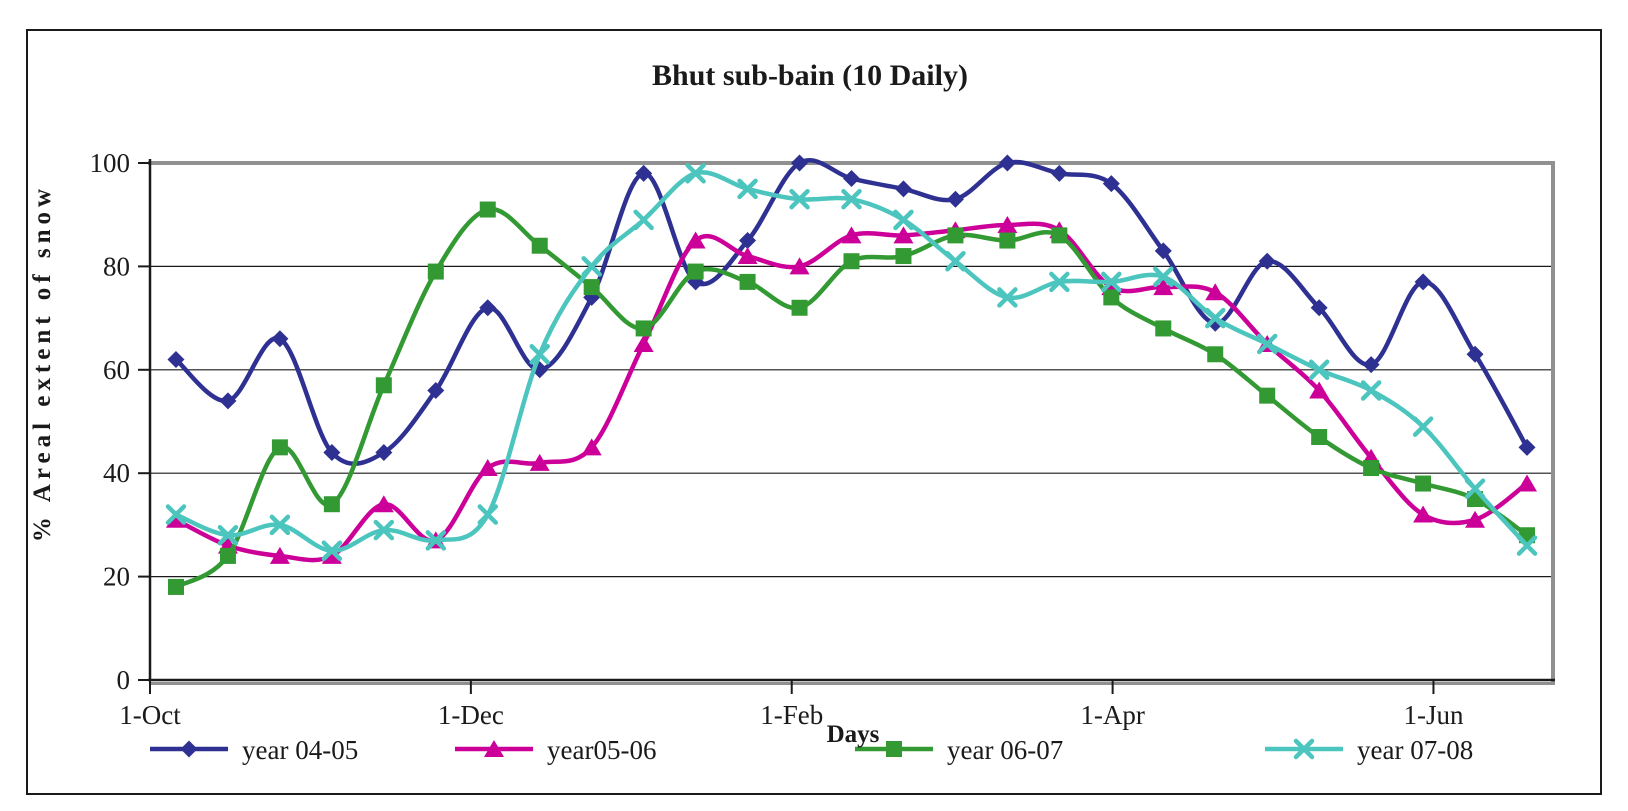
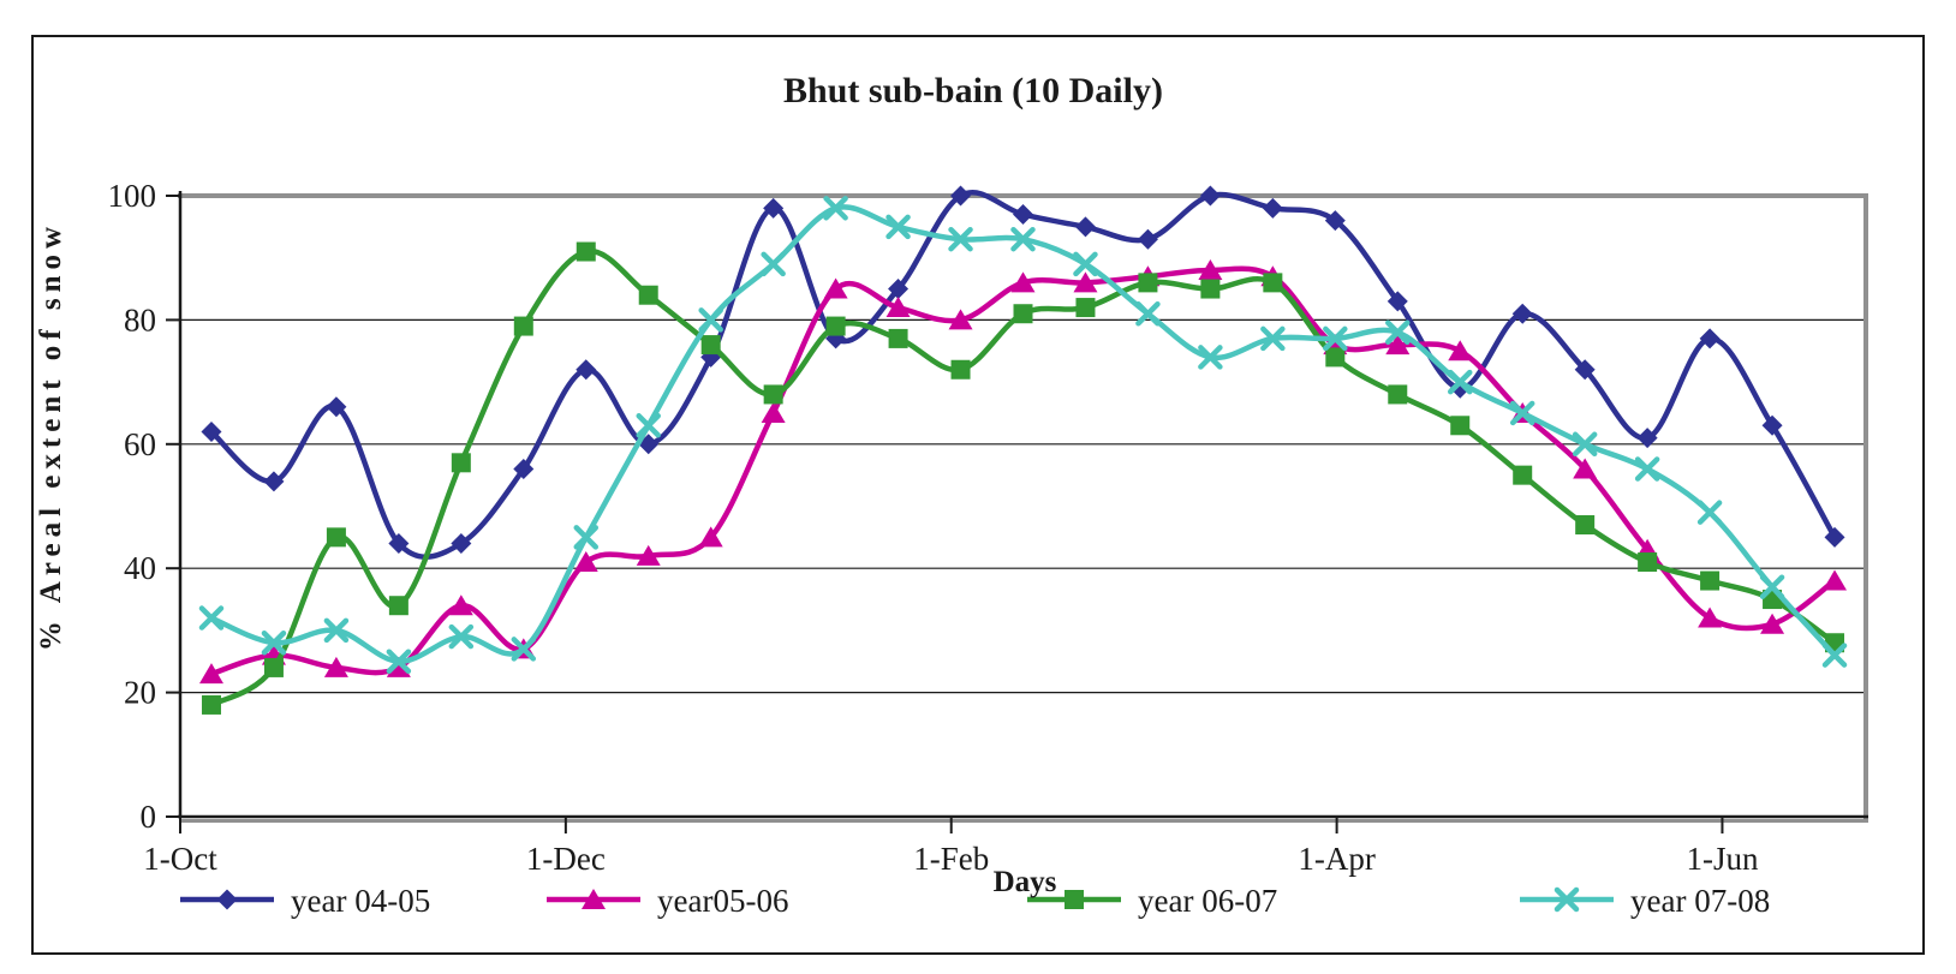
year05-06/1-Oct: 31 -> 23
year 07-08/1-Dec: 32 -> 45
